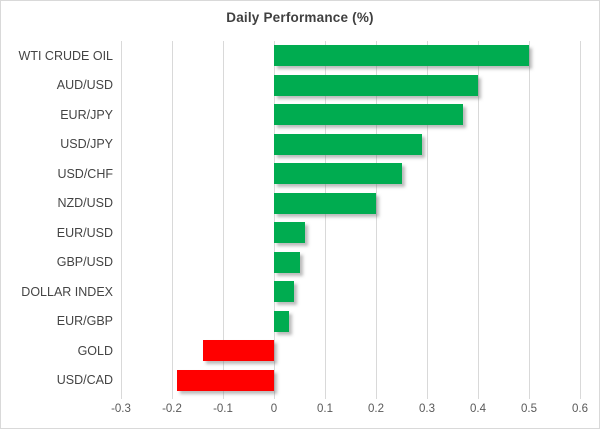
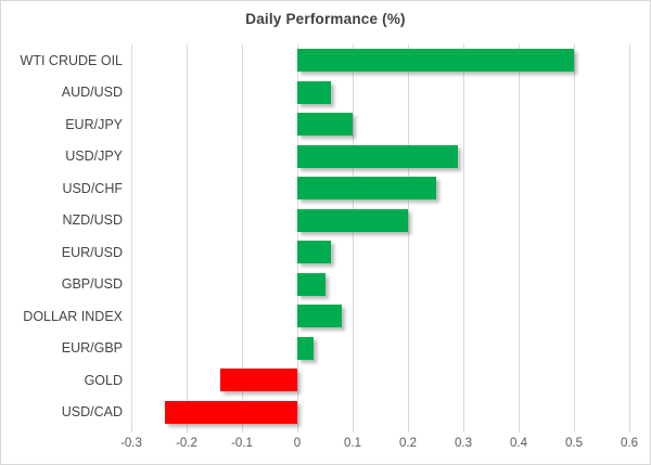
AUD/USD: 0.40 -> 0.06
EUR/JPY: 0.37 -> 0.10
DOLLAR INDEX: 0.04 -> 0.08
USD/CAD: -0.19 -> -0.24
